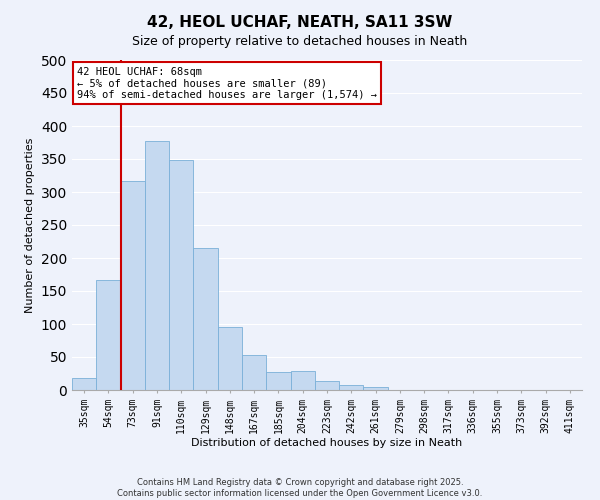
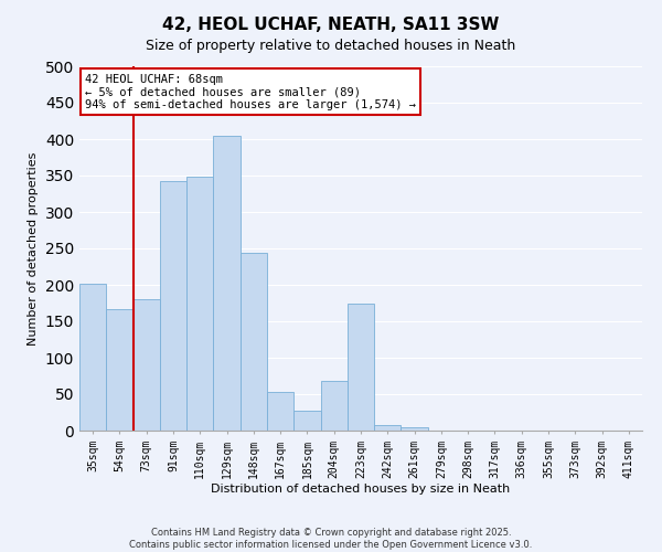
35sqm: 18 -> 202
73sqm: 317 -> 180
91sqm: 378 -> 342
129sqm: 215 -> 404
148sqm: 96 -> 244
204sqm: 29 -> 68
223sqm: 14 -> 174
